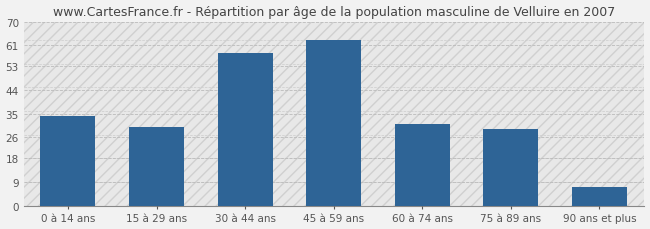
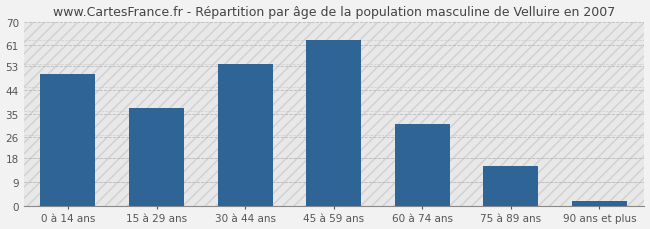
0 à 14 ans: 34 -> 50
15 à 29 ans: 30 -> 37
30 à 44 ans: 58 -> 54
75 à 89 ans: 29 -> 15
90 ans et plus: 7 -> 2
